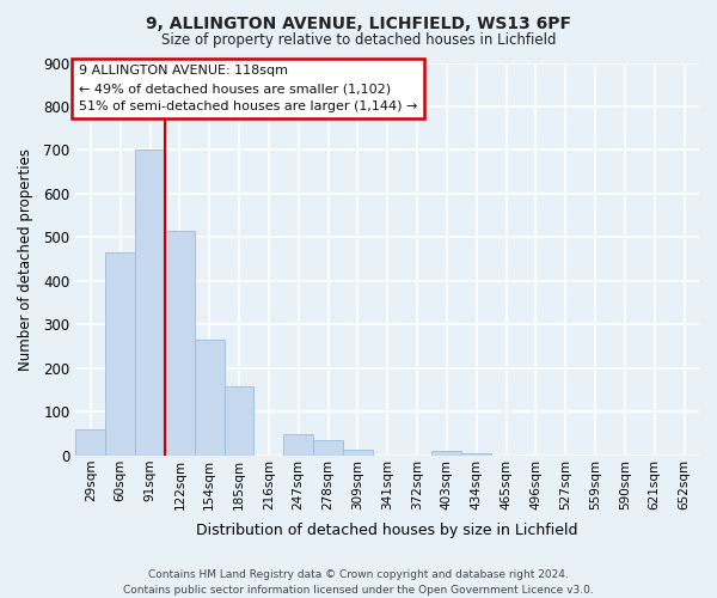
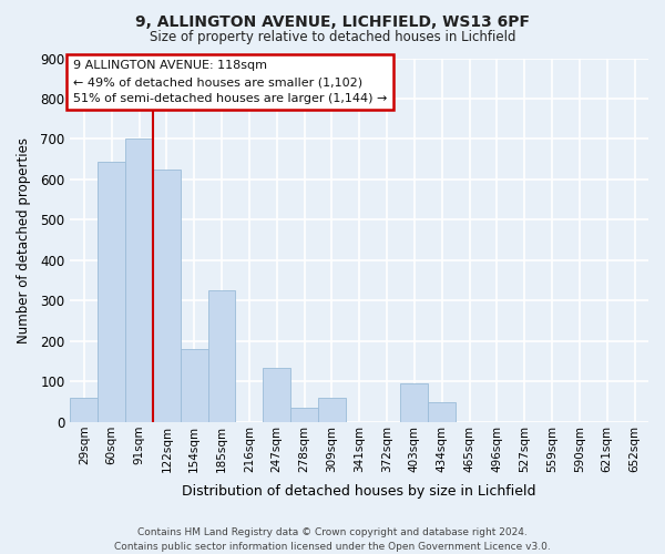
60sqm: 465 -> 645
122sqm: 515 -> 625
154sqm: 265 -> 180
185sqm: 160 -> 325
247sqm: 50 -> 135
309sqm: 15 -> 60
403sqm: 10 -> 95
434sqm: 5 -> 50
